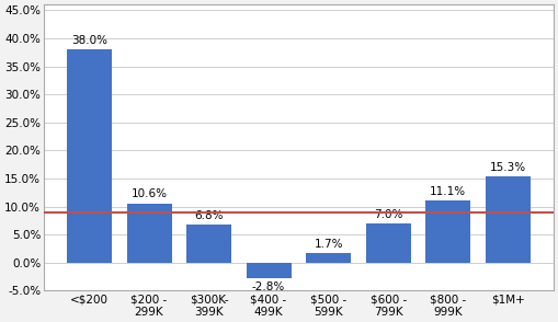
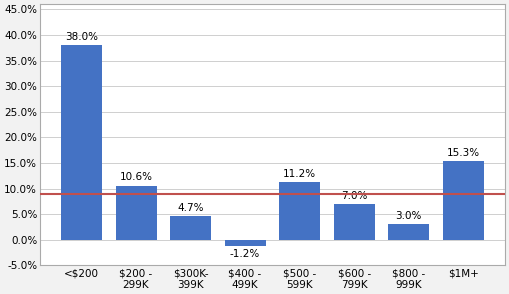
$300K- 399K: 6.8% -> 4.7%
$400 - 499K: -2.8% -> -1.2%
$500 - 599K: 1.7% -> 11.2%
$800 - 999K: 11.1% -> 3.0%
